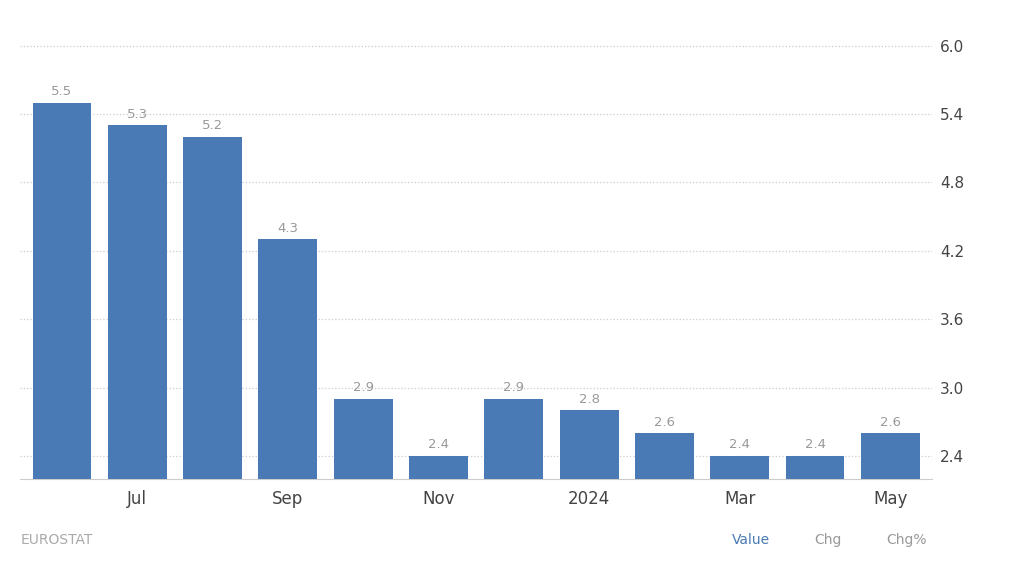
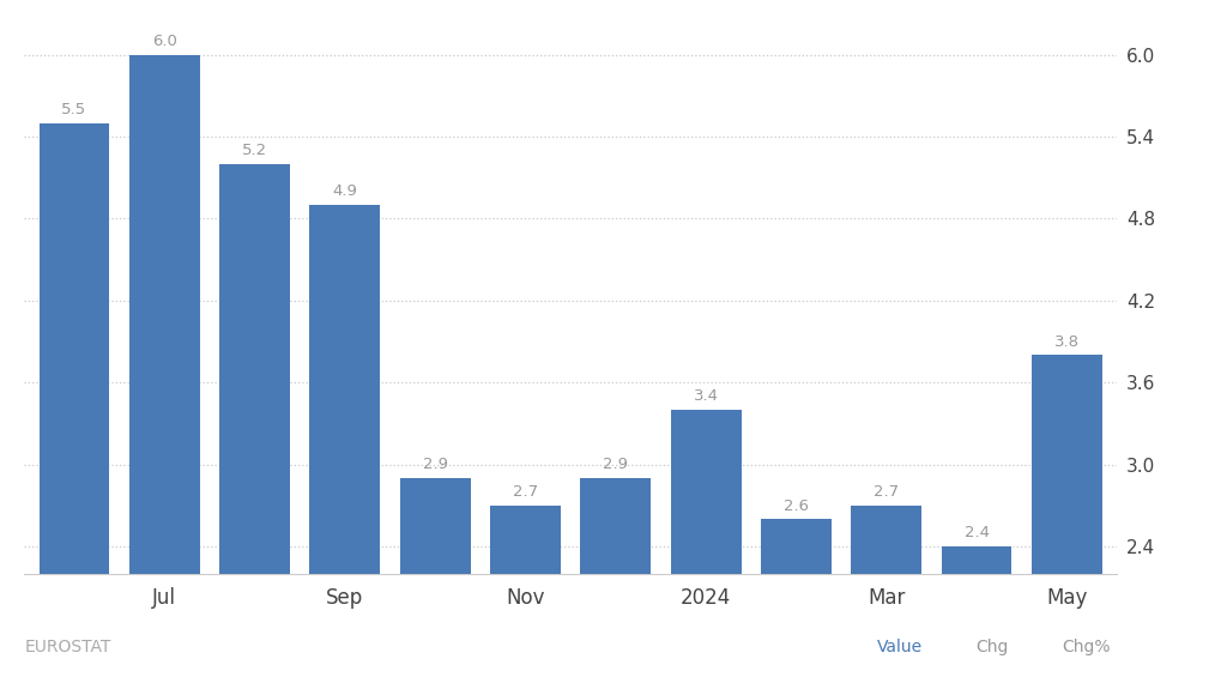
Jul: 5.3 -> 6.0
Sep: 4.3 -> 4.9
Nov: 2.4 -> 2.7
2024: 2.8 -> 3.4
Mar: 2.4 -> 2.7
May: 2.6 -> 3.8
